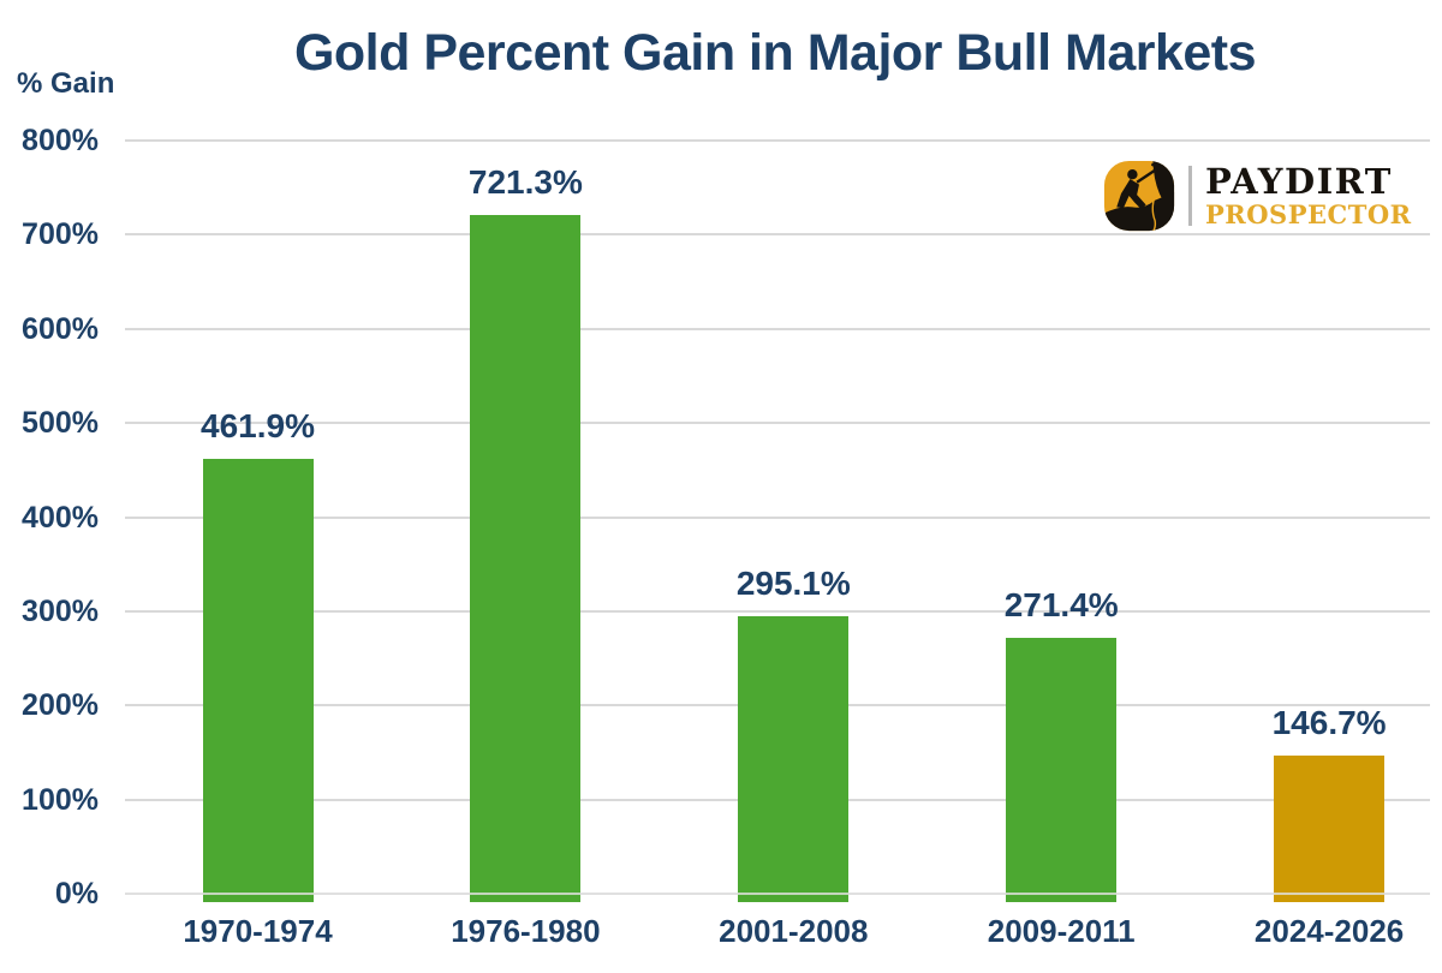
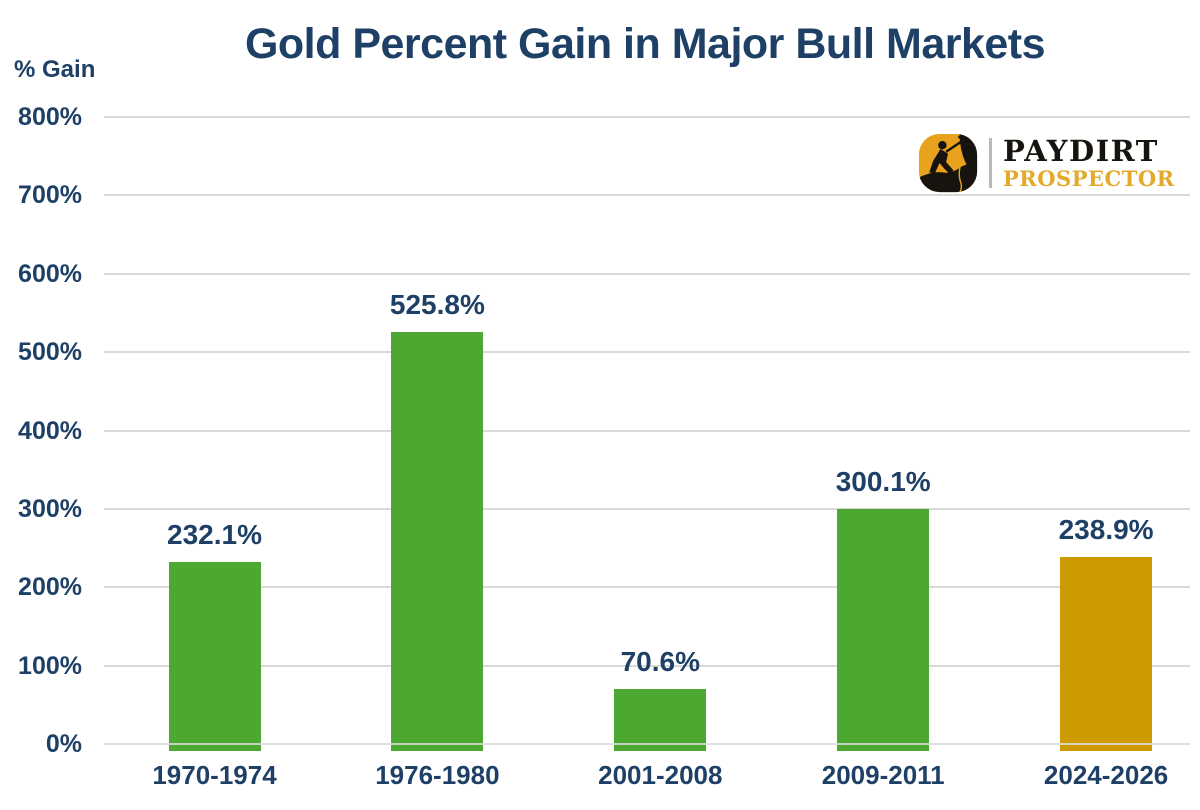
1970-1974: 461.9% -> 232.1%
1976-1980: 721.3% -> 525.8%
2001-2008: 295.1% -> 70.6%
2009-2011: 271.4% -> 300.1%
2024-2026: 146.7% -> 238.9%
